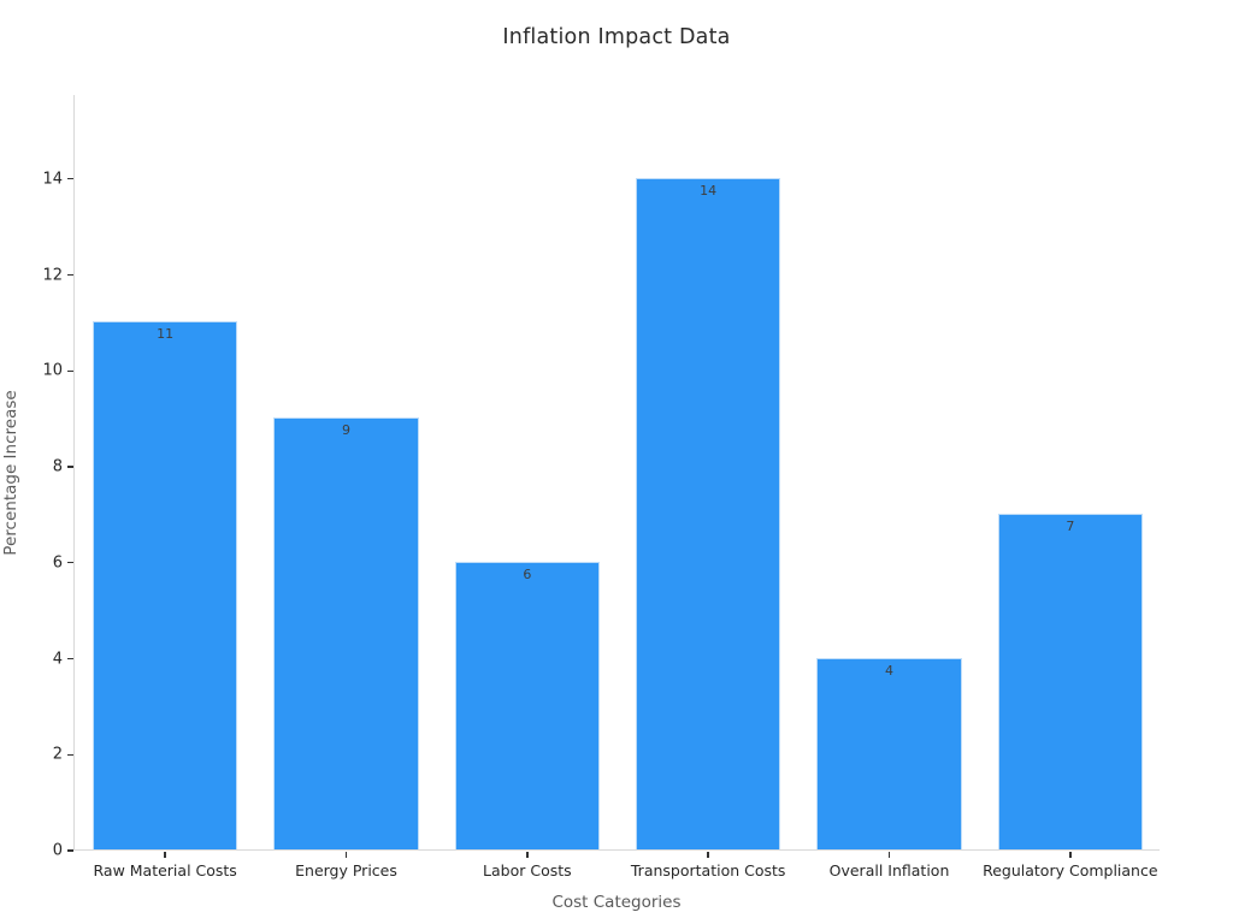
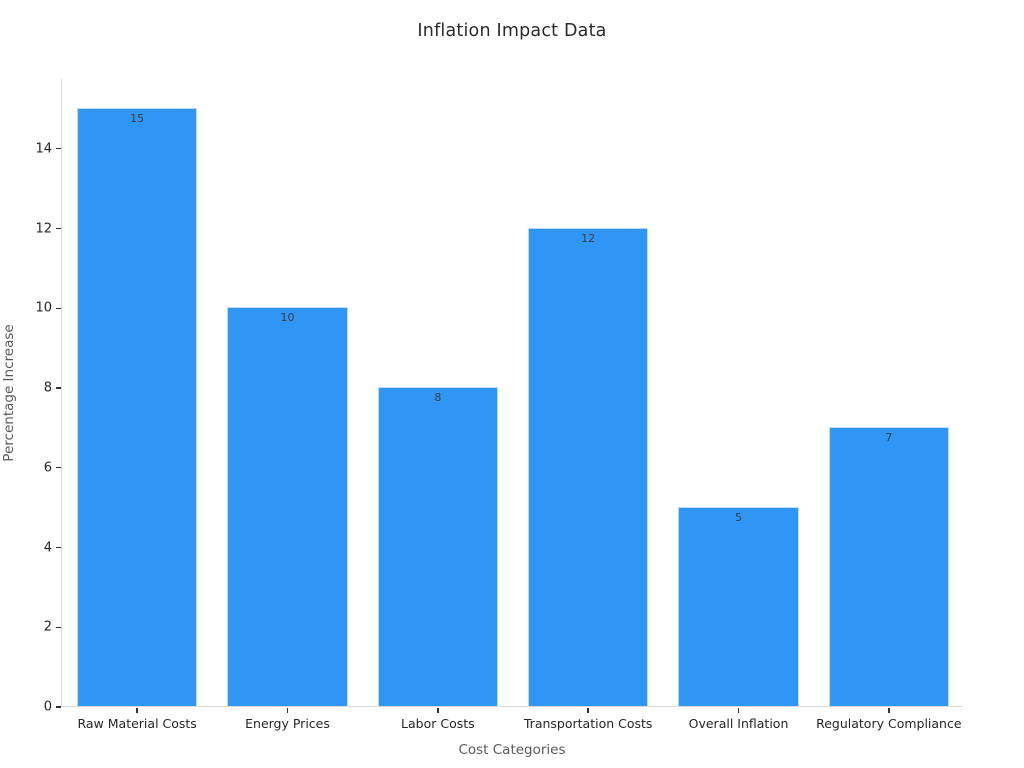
Raw Material Costs: 11 -> 15
Energy Prices: 9 -> 10
Labor Costs: 6 -> 8
Transportation Costs: 14 -> 12
Overall Inflation: 4 -> 5
